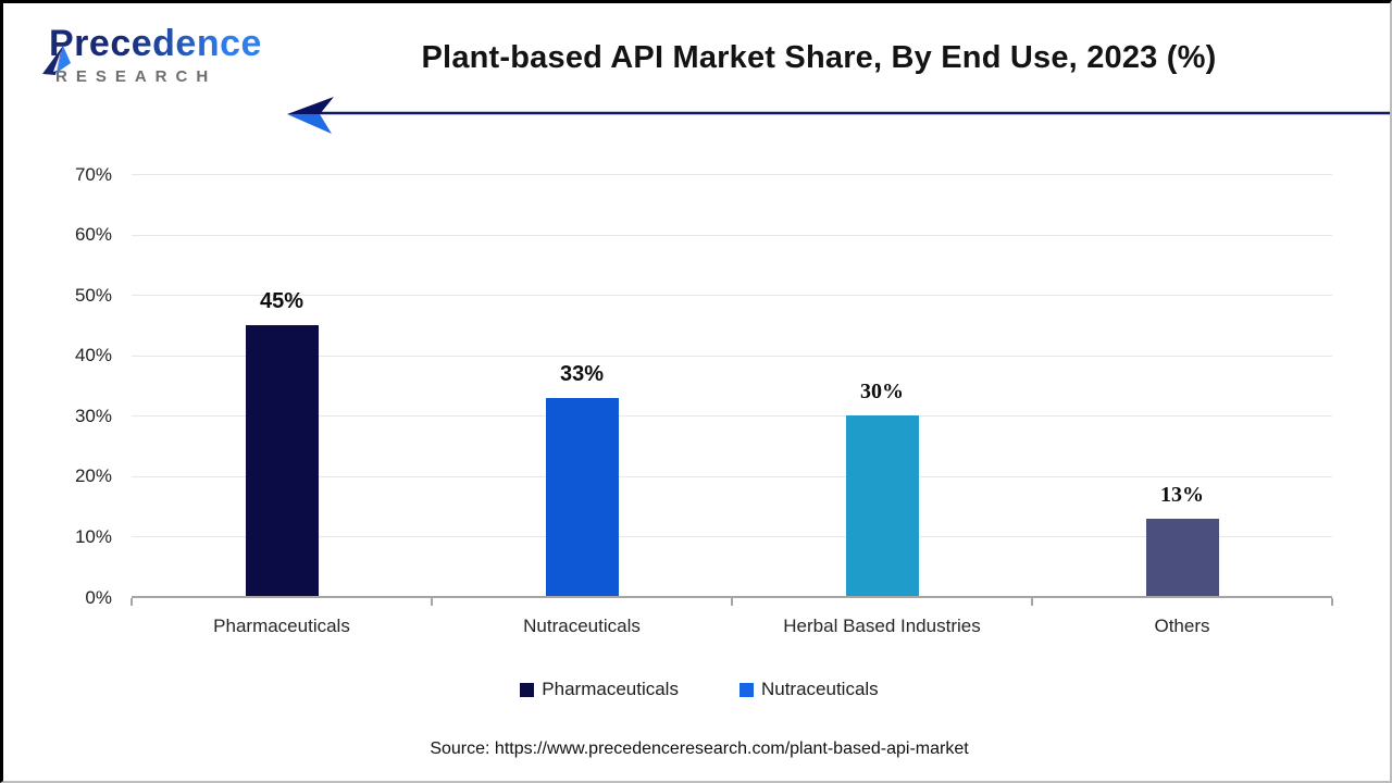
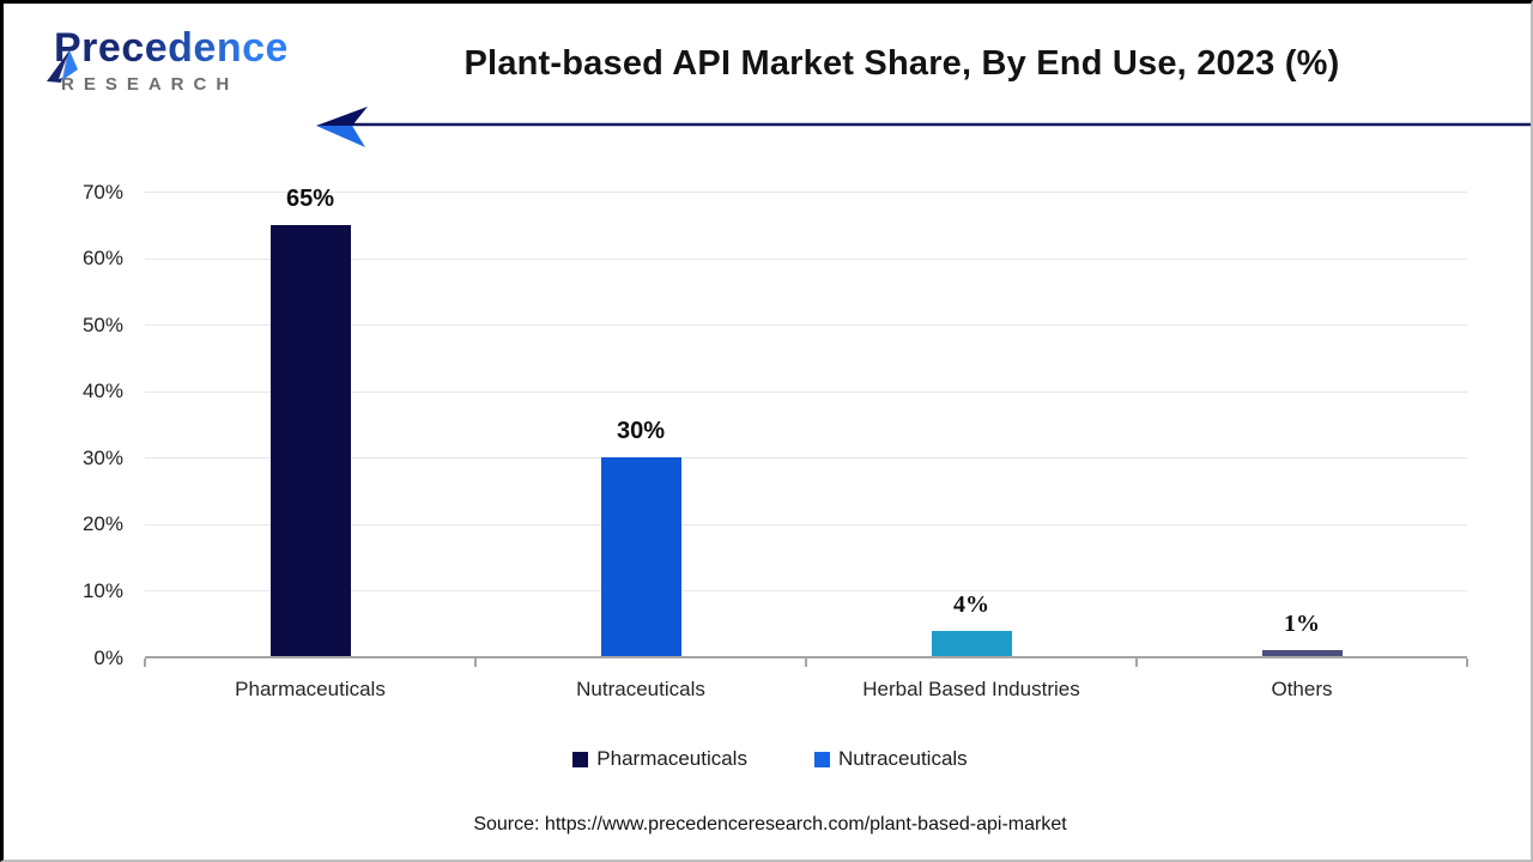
Pharmaceuticals: 45% -> 65%
Nutraceuticals: 33% -> 30%
Herbal Based Industries: 30% -> 4%
Others: 13% -> 1%
